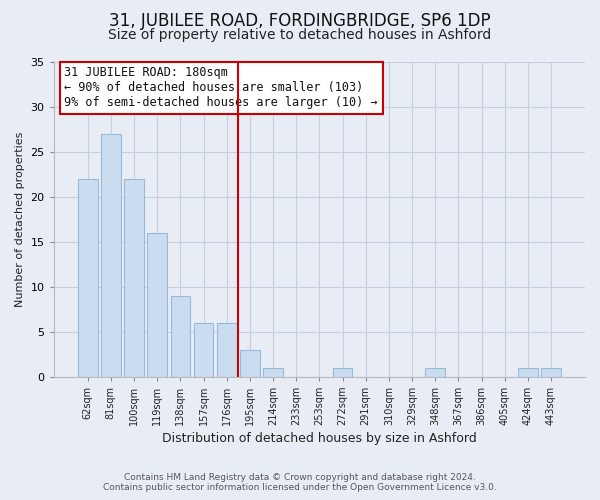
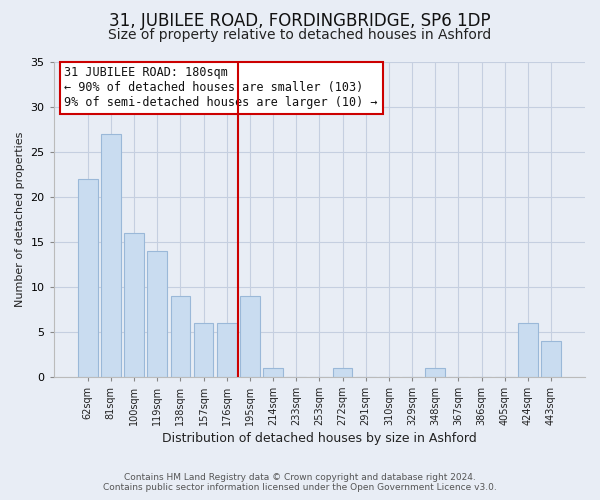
100sqm: 22 -> 16
119sqm: 16 -> 14
195sqm: 3 -> 9
424sqm: 1 -> 6
443sqm: 1 -> 4
